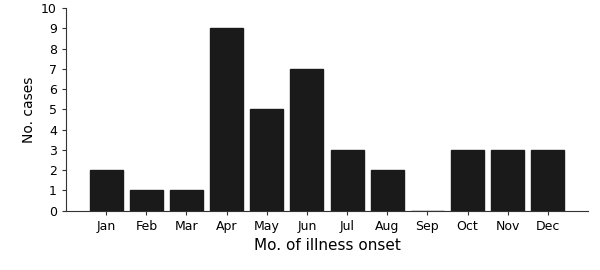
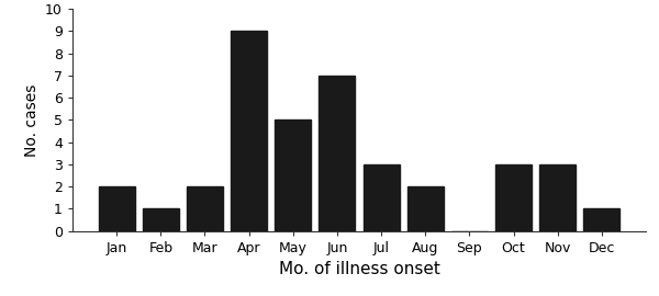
Mar: 1 -> 2
Dec: 3 -> 1
